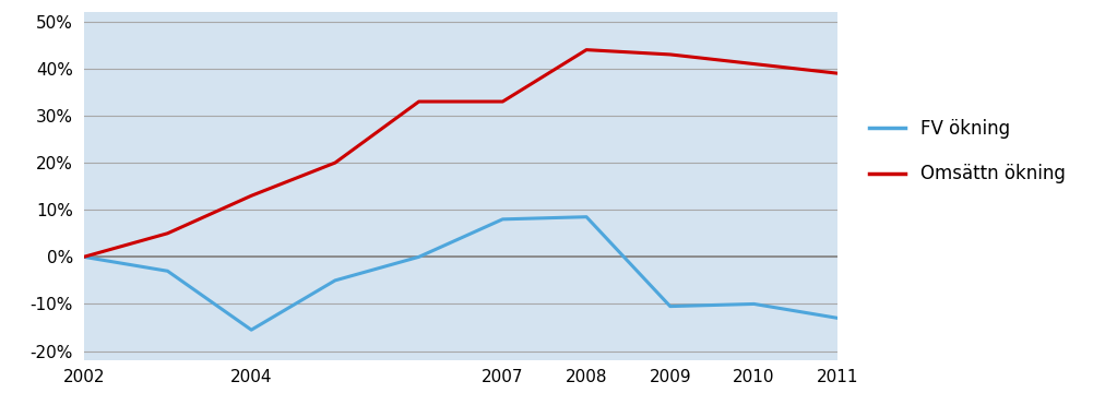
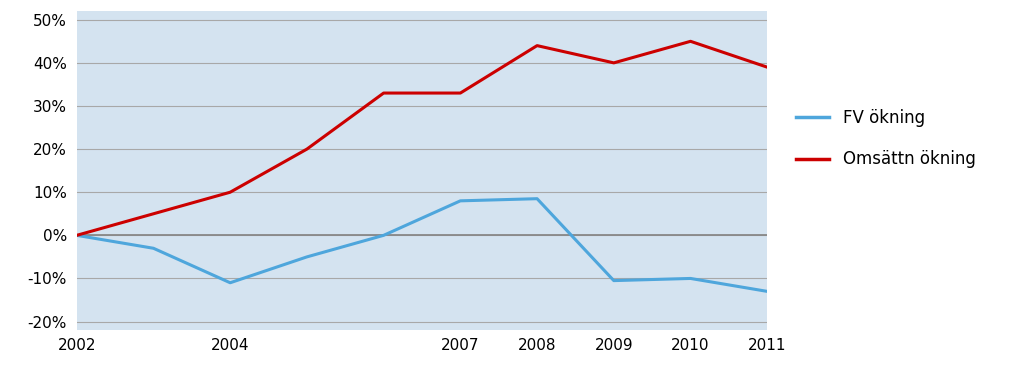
FV ökning/2004: -15.5% -> -11.0%
Omsättn ökning/2004: 13% -> 10%
Omsättn ökning/2009: 43% -> 40%
Omsättn ökning/2010: 41% -> 45%
